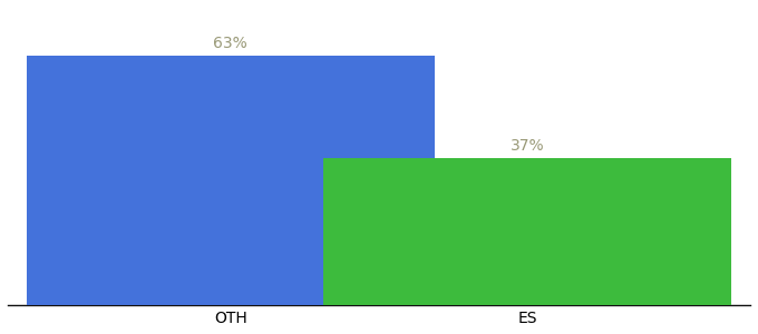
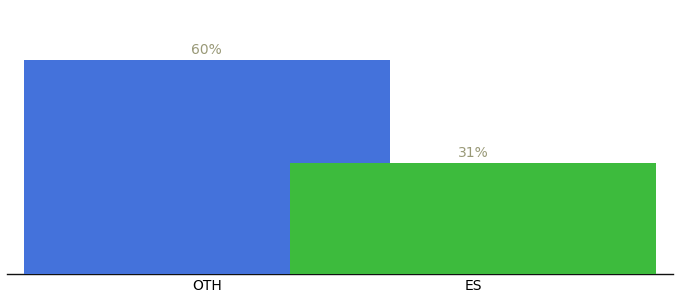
OTH: 63% -> 60%
ES: 37% -> 31%
